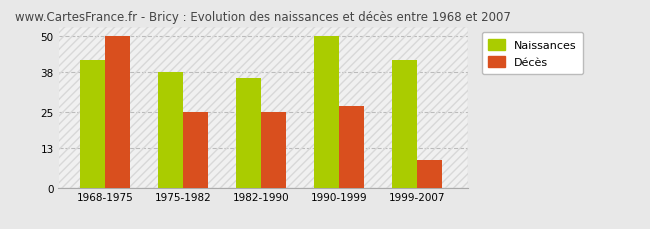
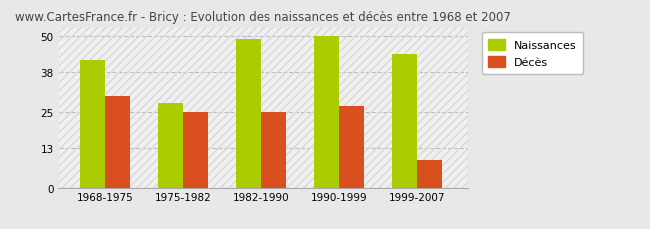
Décès/1968-1975: 50 -> 30
Naissances/1975-1982: 38 -> 28
Naissances/1982-1990: 36 -> 49
Naissances/1999-2007: 42 -> 44
